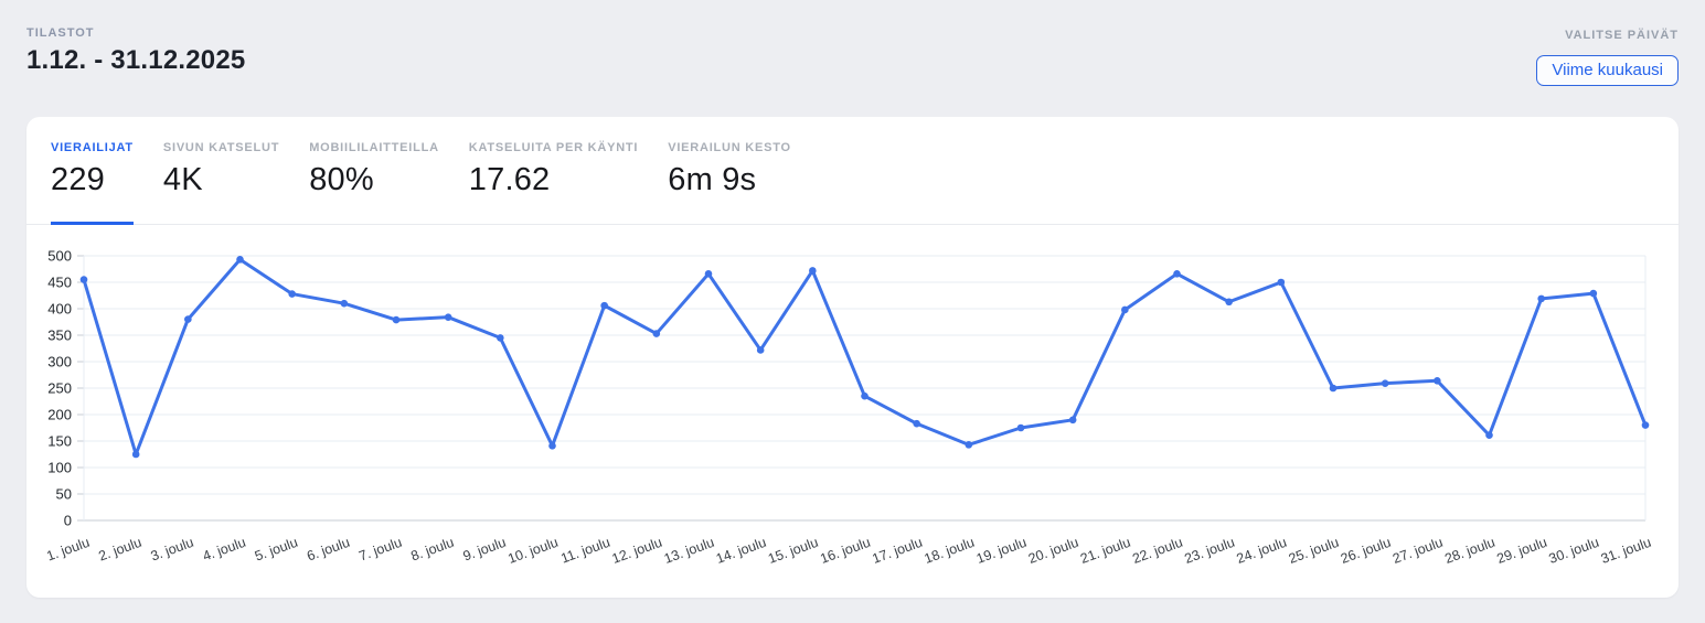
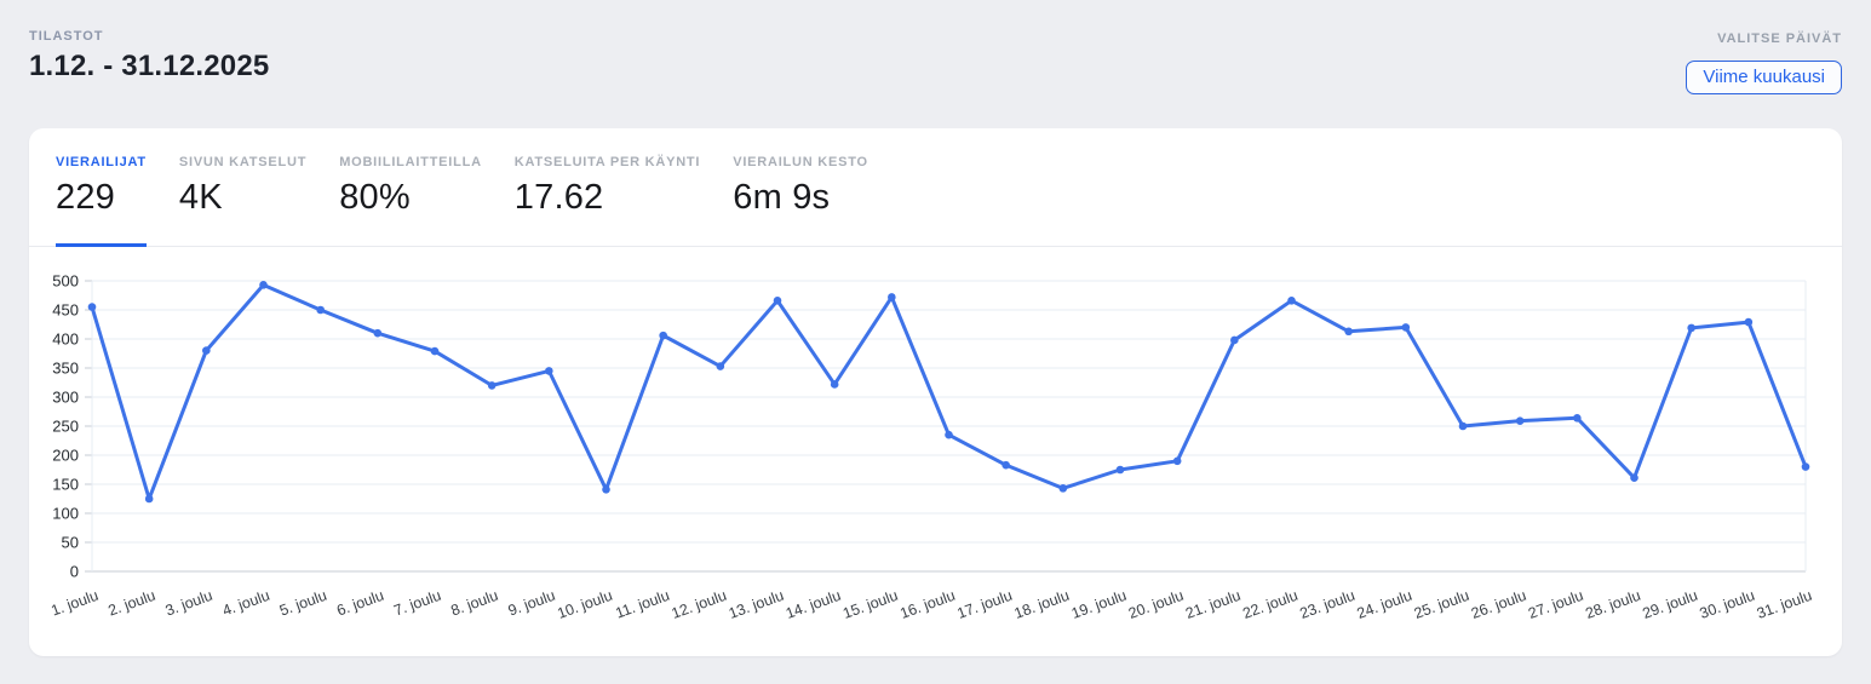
5. joulu: 430 -> 450
8. joulu: 380 -> 320
24. joulu: 450 -> 420
